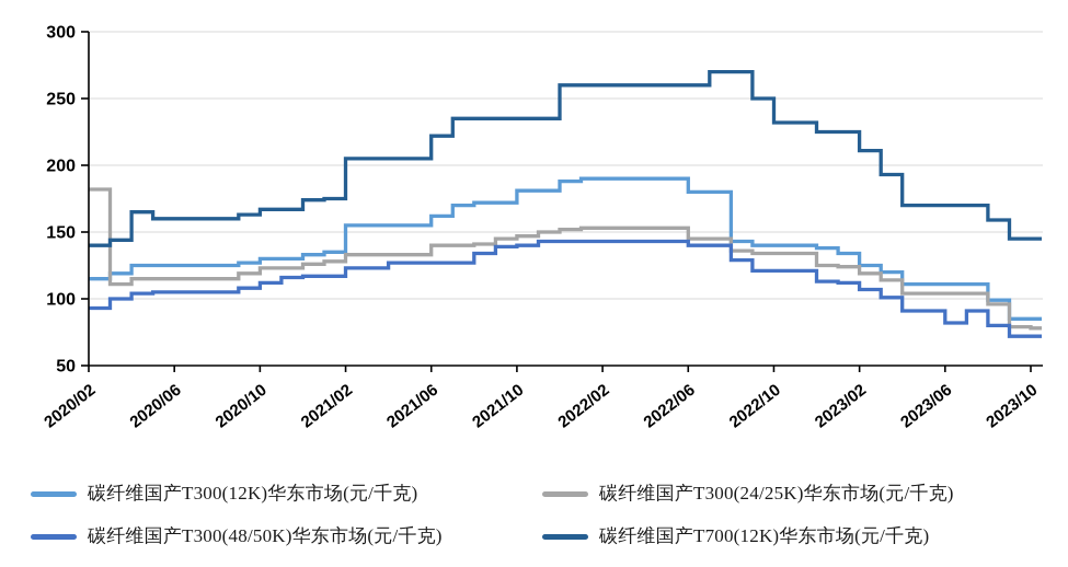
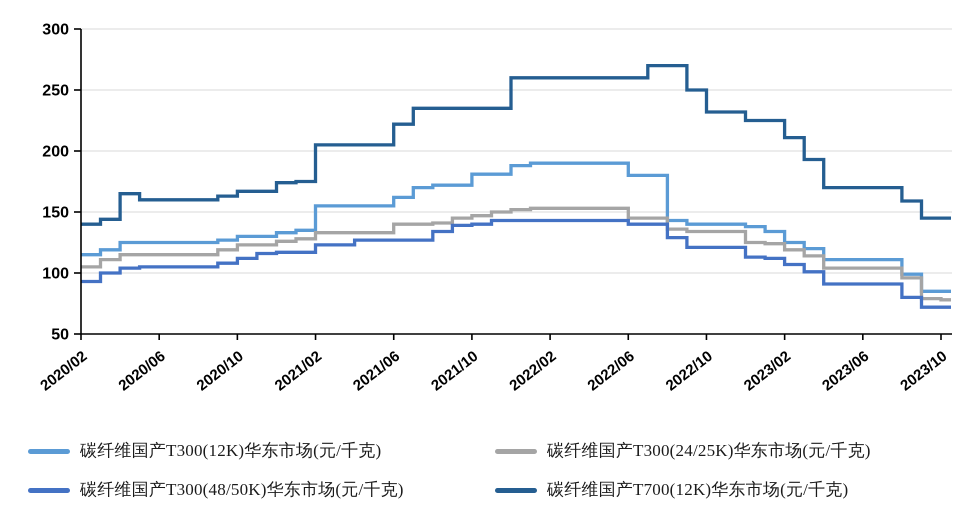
碳纤维国产T300(24/25K)华东市场(元/千克)/2020/02: 182 -> 105
碳纤维国产T300(48/50K)华东市场(元/千克)/2023/06: 82 -> 91
